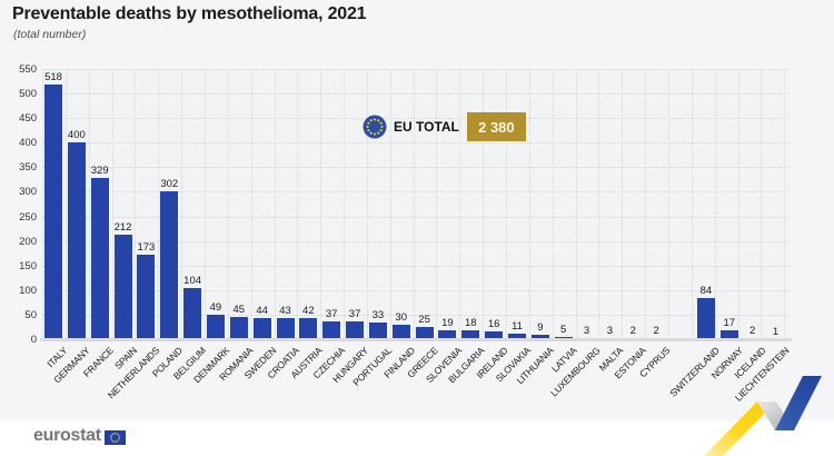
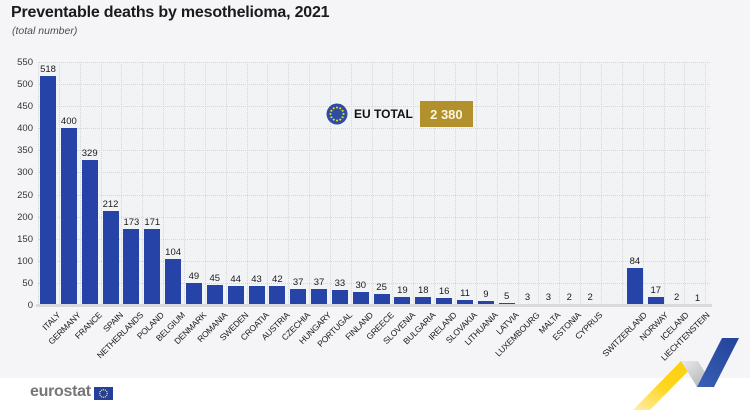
POLAND: 302 -> 171
